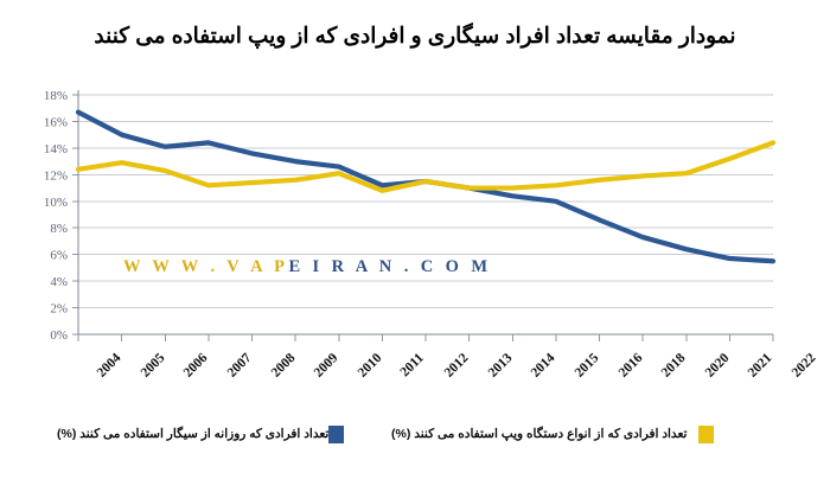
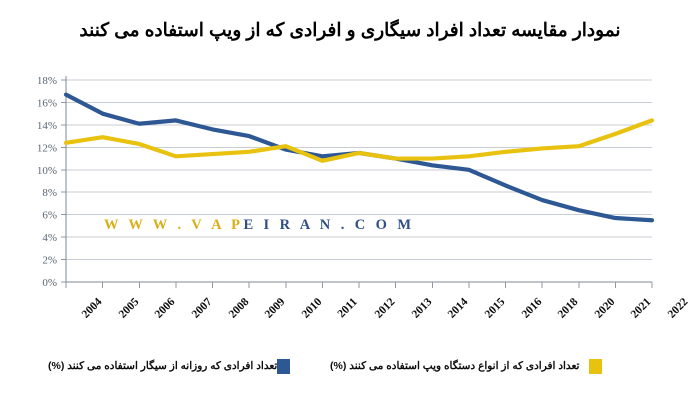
تعداد افرادی که روزانه از سیگار استفاده می کنند (%)/2010: 12.6% -> 11.8%
